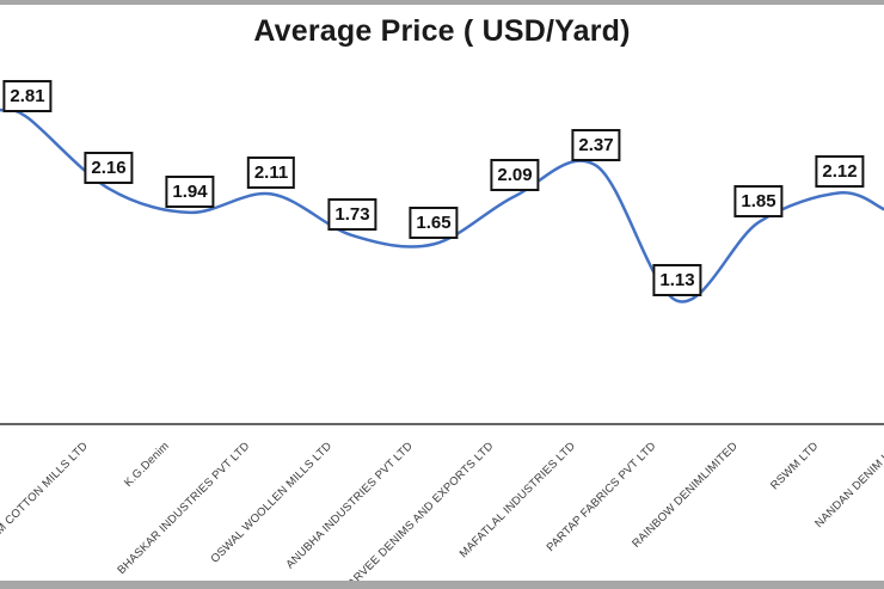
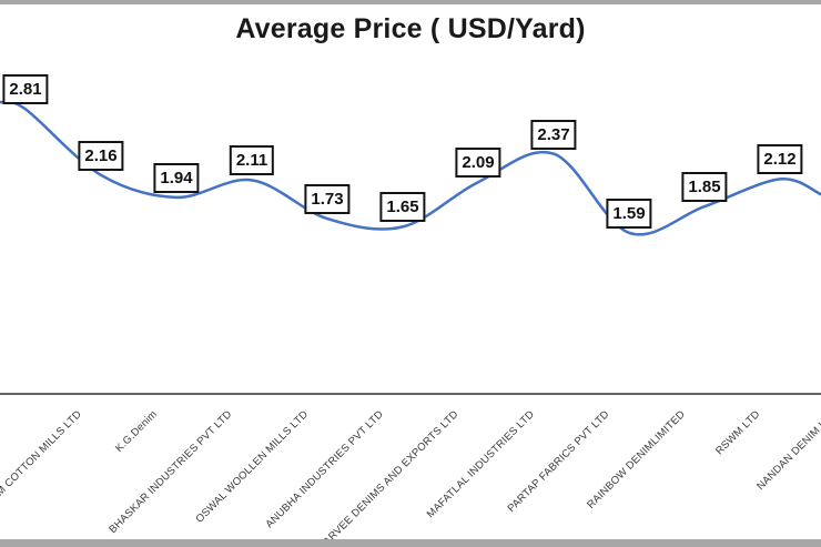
RAINBOW DENIMLIMITED: 1.13 -> 1.59
